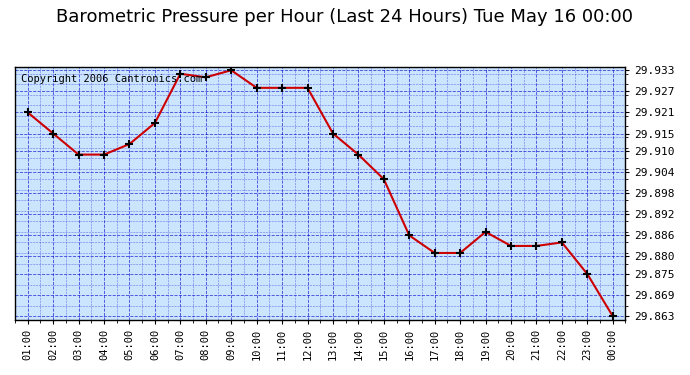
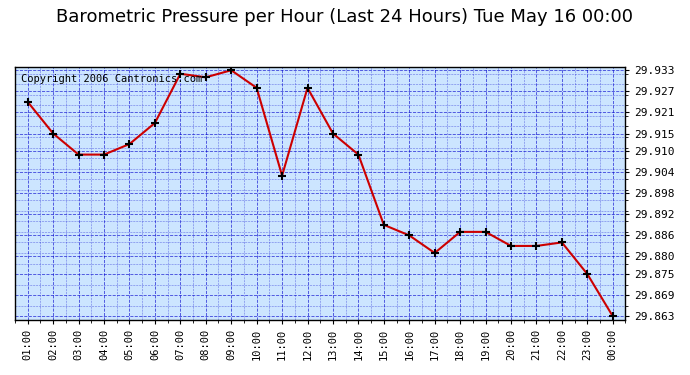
01:00: 29.921 -> 29.924
11:00: 29.928 -> 29.903
15:00: 29.902 -> 29.889
18:00: 29.881 -> 29.887
